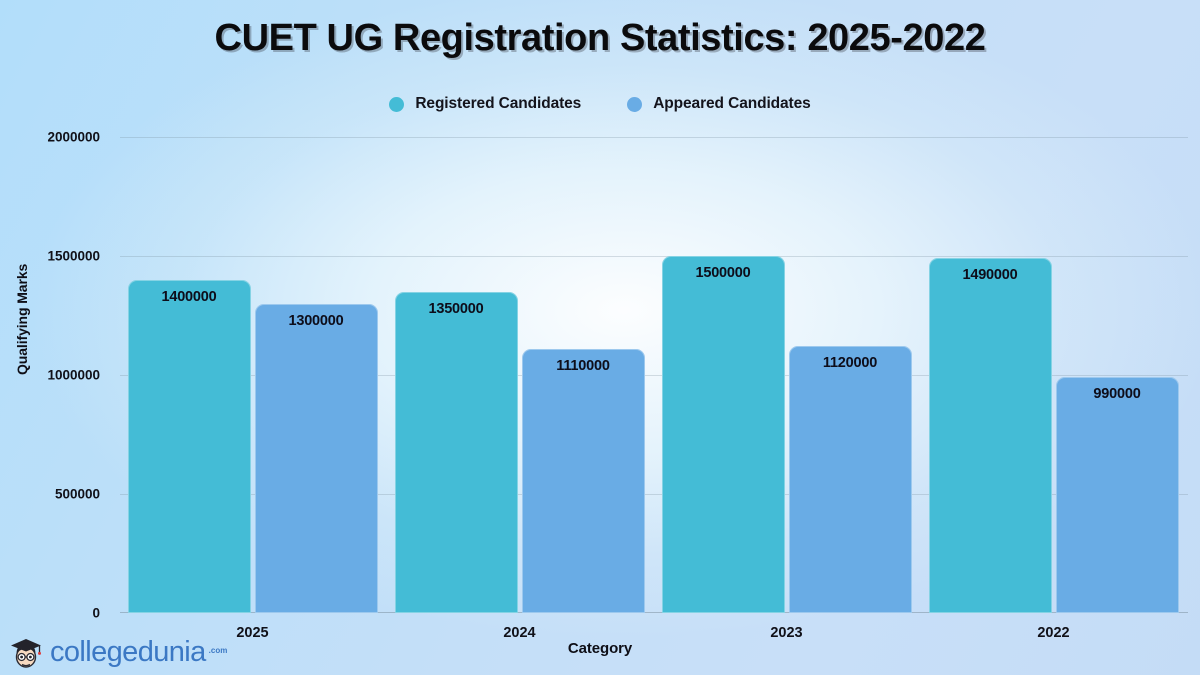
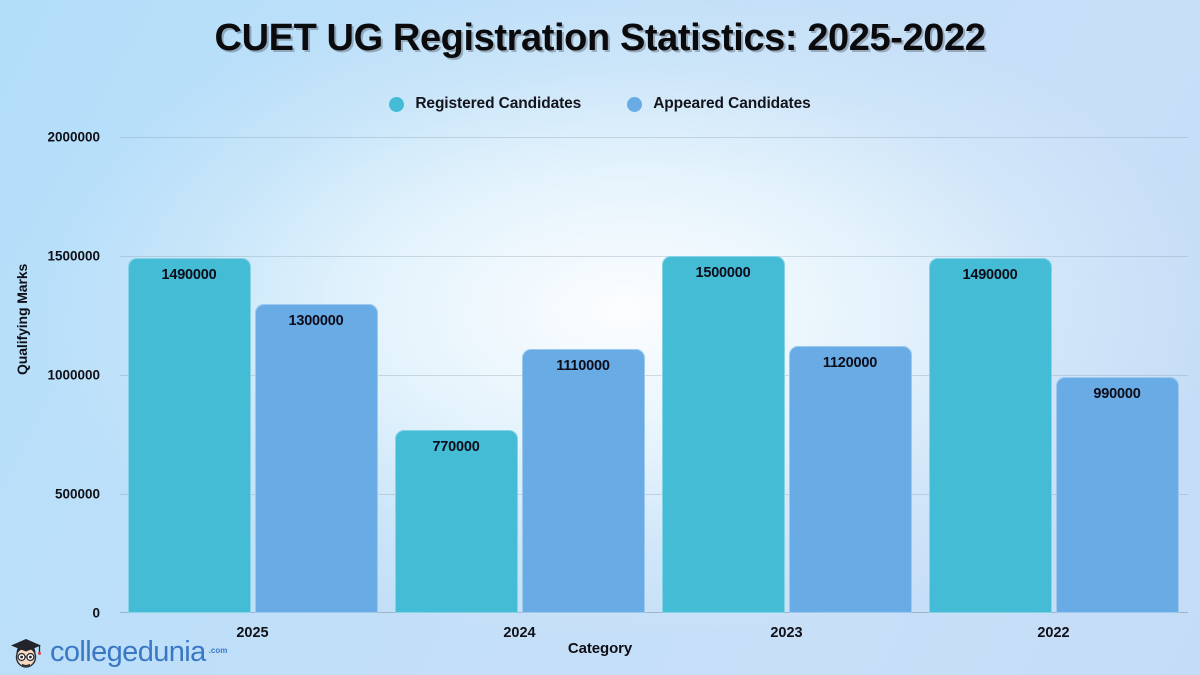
Registered Candidates/2025: 1400000 -> 1490000
Registered Candidates/2024: 1350000 -> 770000
